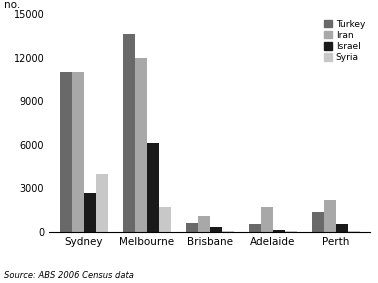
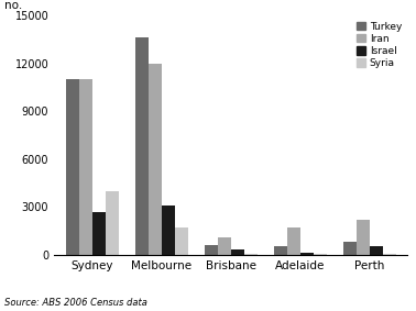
Israel/Melbourne: 6100 -> 3100
Turkey/Perth: 1400 -> 800
